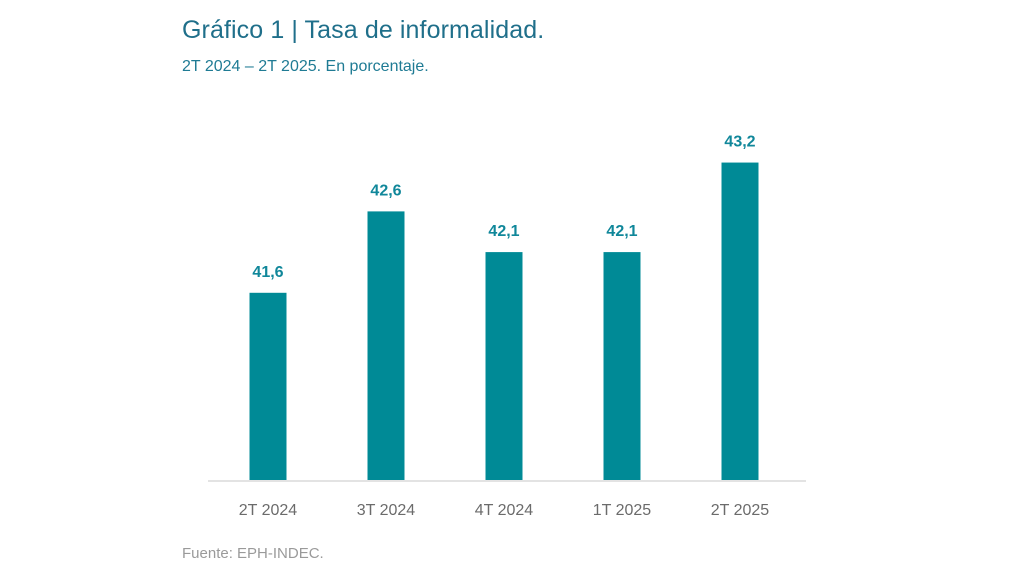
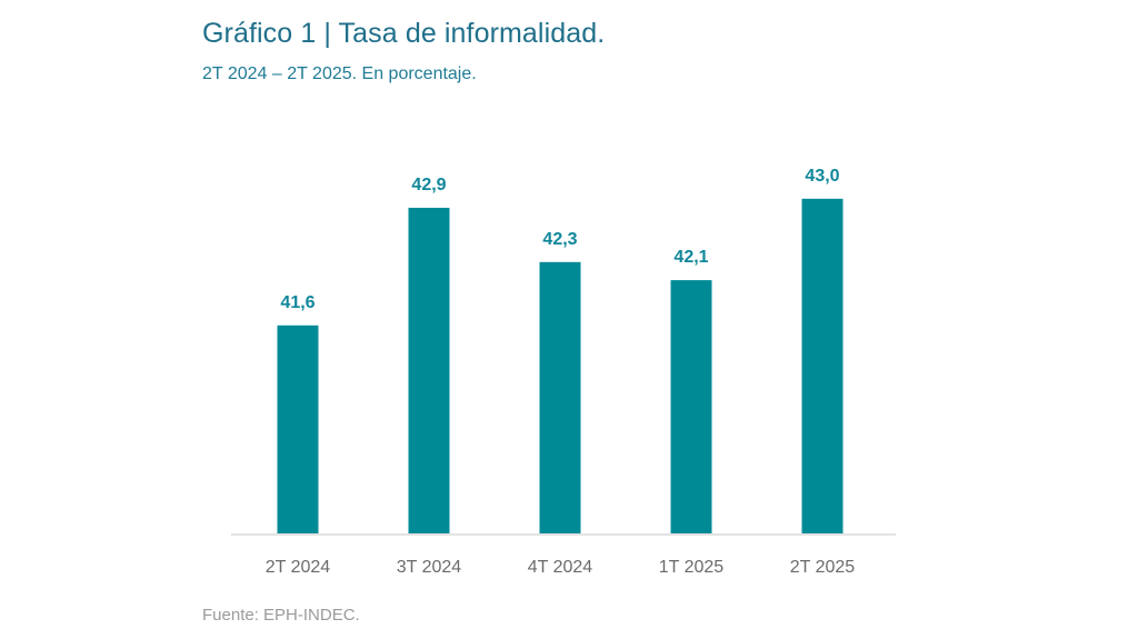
3T 2024: 42,6 -> 42,9
4T 2024: 42,1 -> 42,3
2T 2025: 43,2 -> 43,0
